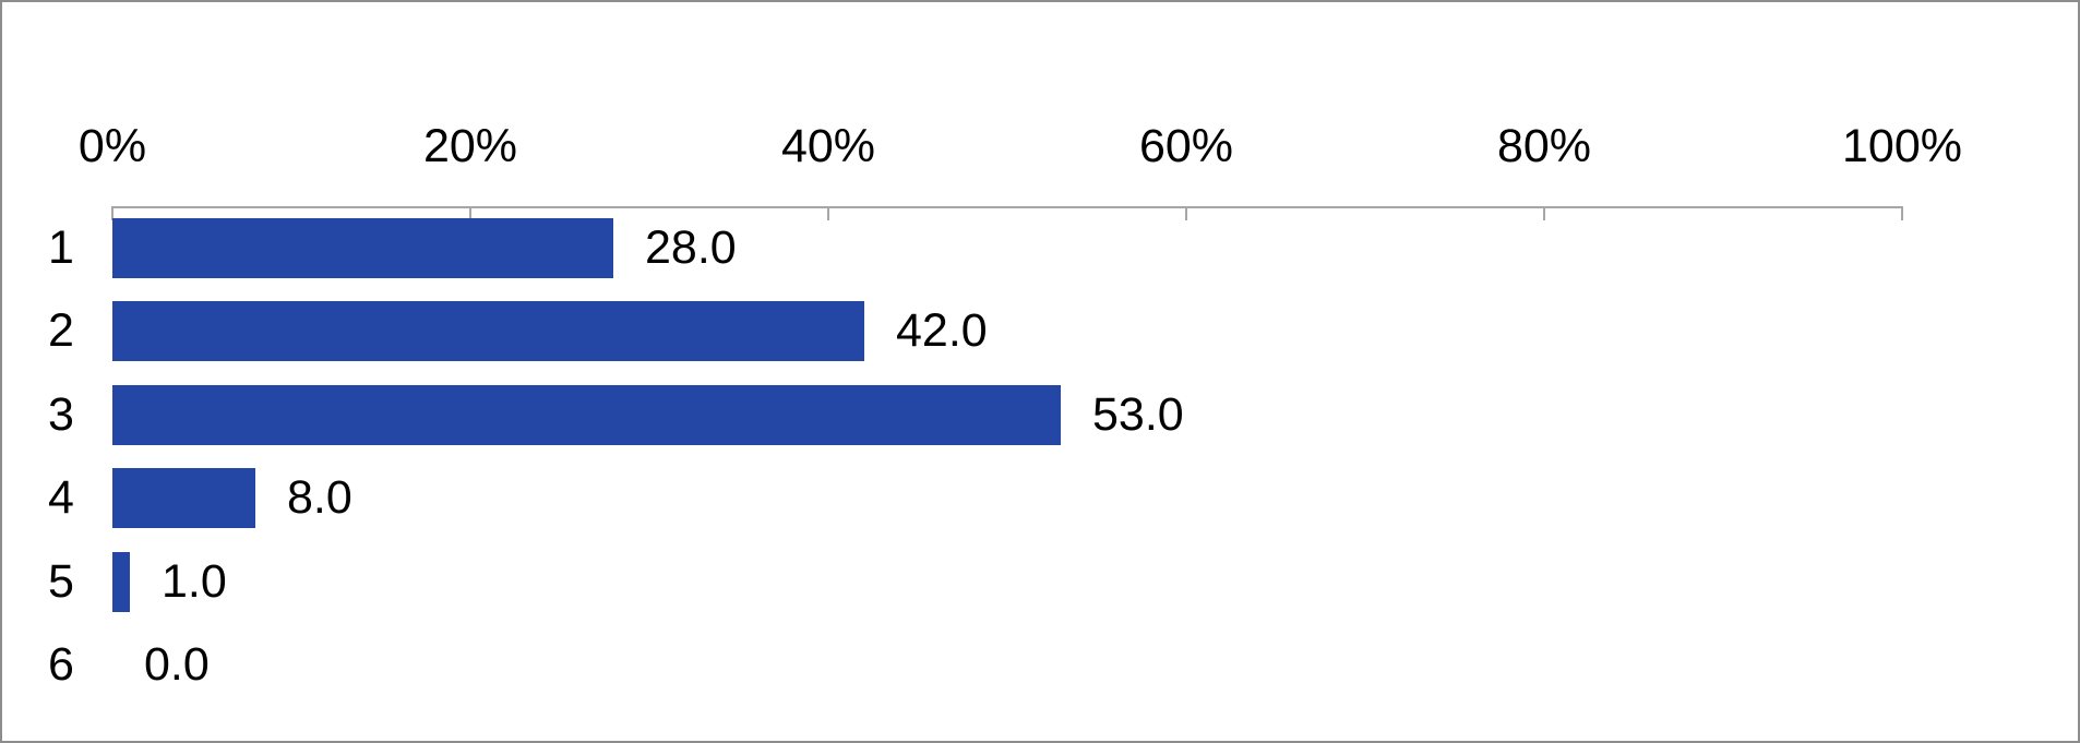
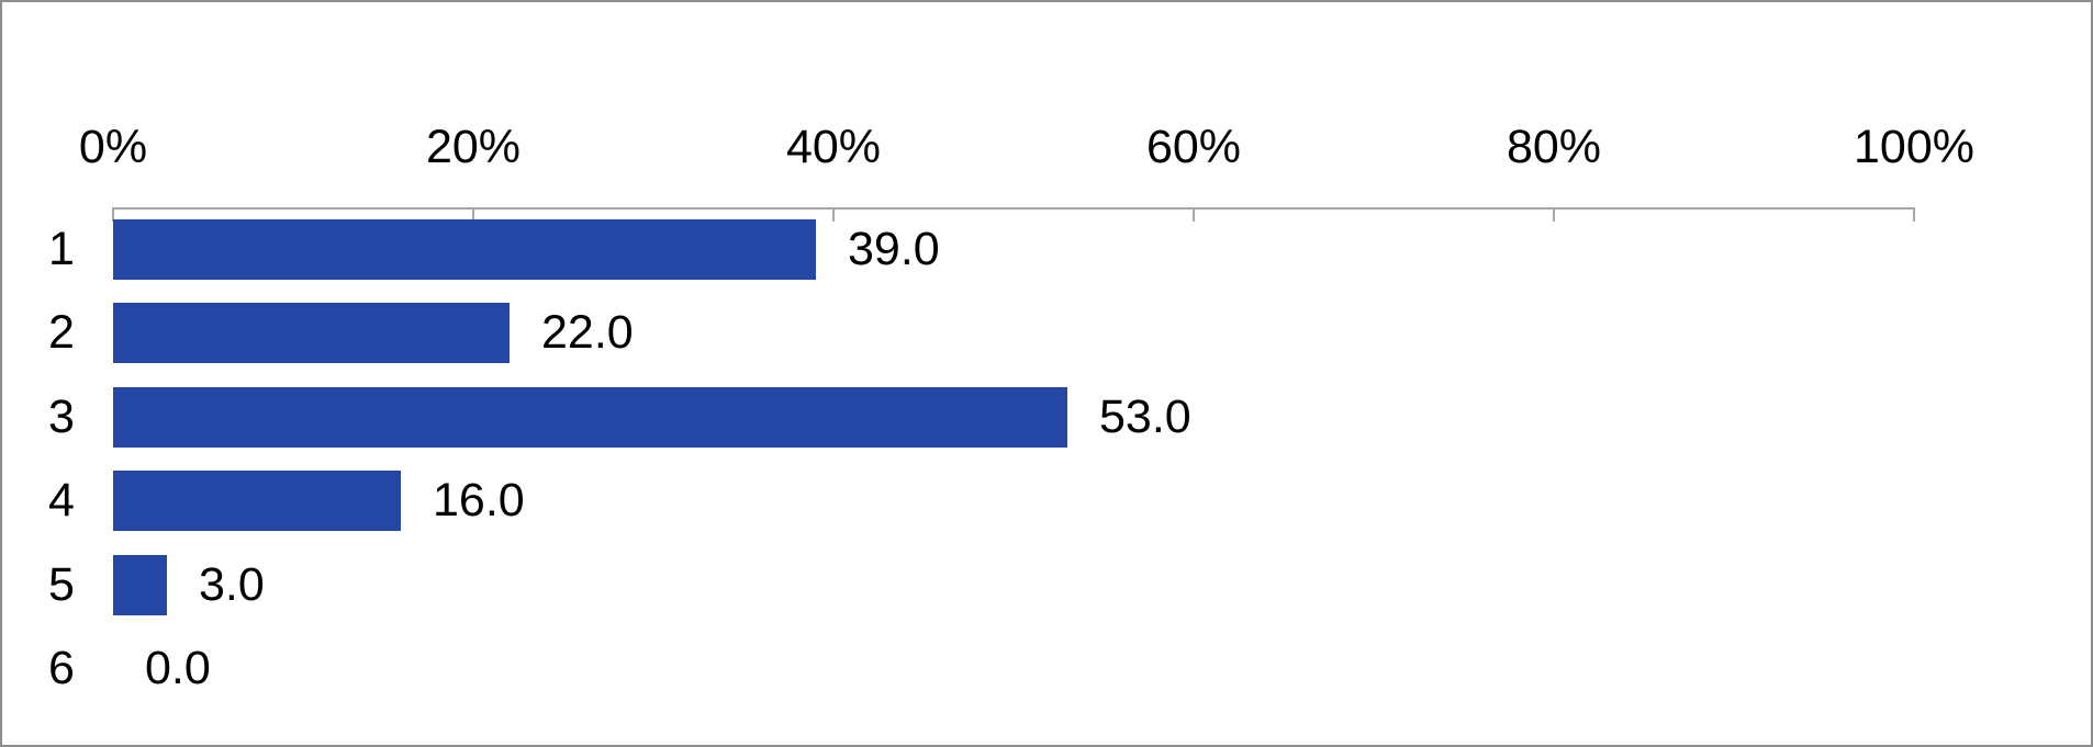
1: 28.0 -> 39.0
2: 42.0 -> 22.0
4: 8.0 -> 16.0
5: 1.0 -> 3.0
